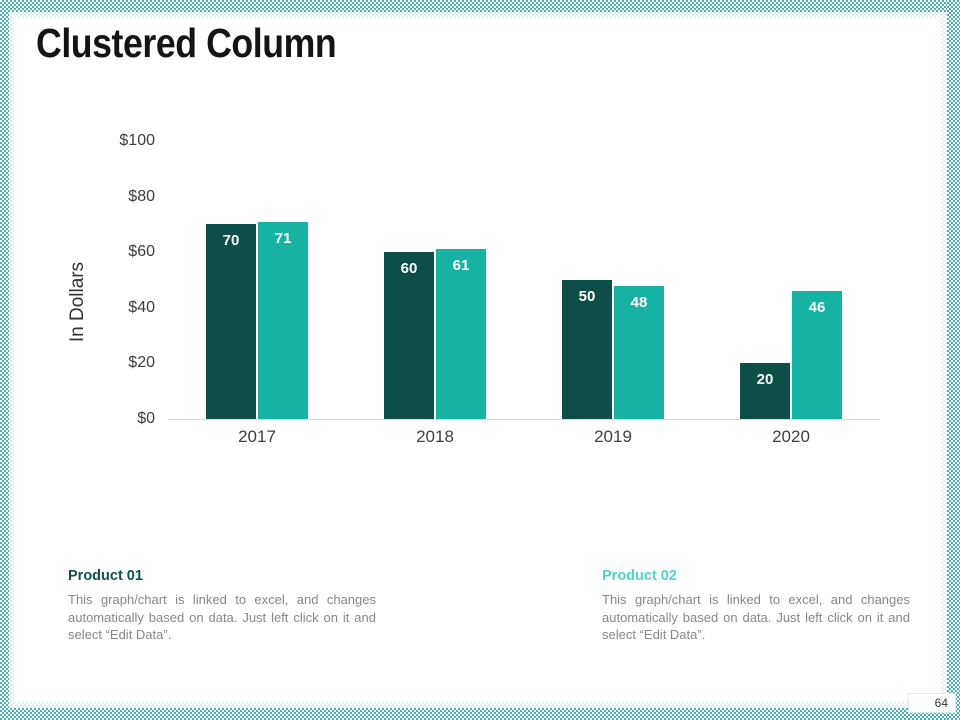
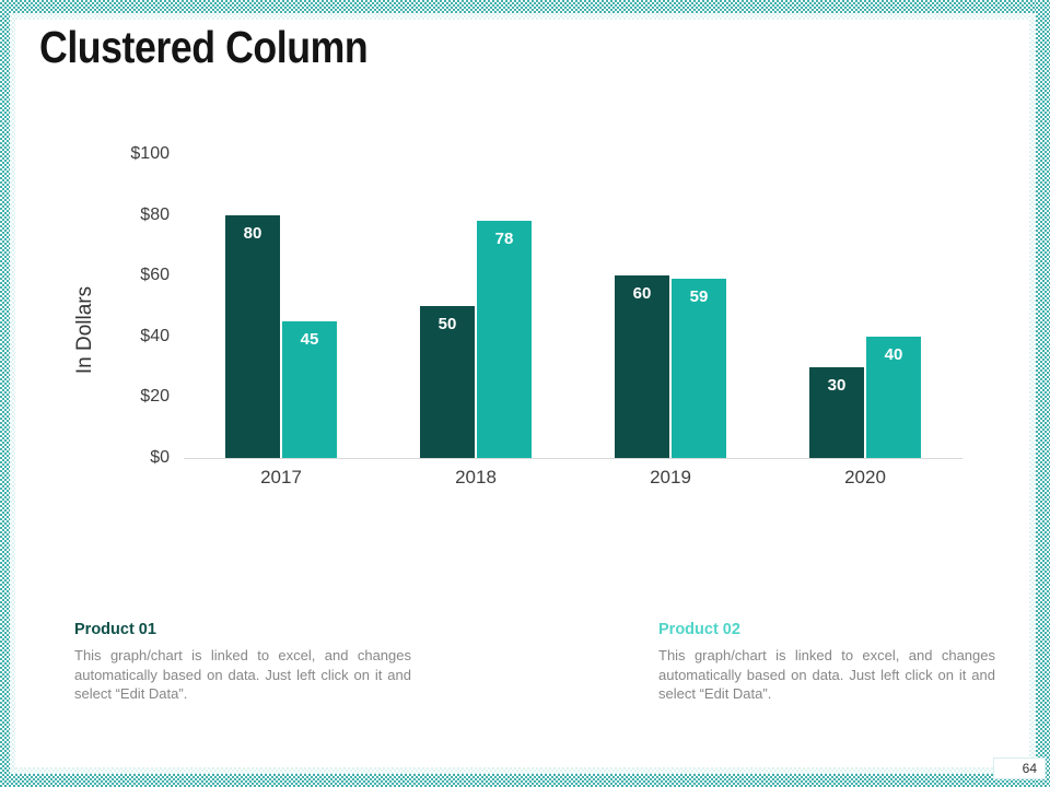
Product 01/2017: 70 -> 80
Product 02/2017: 71 -> 45
Product 01/2018: 60 -> 50
Product 02/2018: 61 -> 78
Product 01/2019: 50 -> 60
Product 02/2019: 48 -> 59
Product 01/2020: 20 -> 30
Product 02/2020: 46 -> 40
